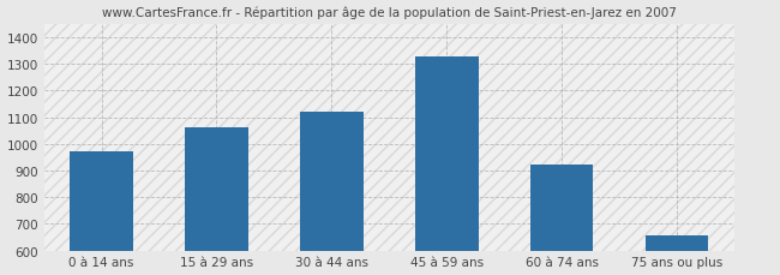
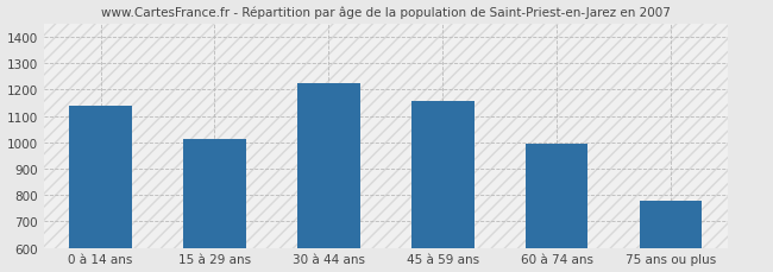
0 à 14 ans: 970 -> 1140
15 à 29 ans: 1063 -> 1015
30 à 44 ans: 1120 -> 1225
45 à 59 ans: 1330 -> 1155
60 à 74 ans: 922 -> 995
75 ans ou plus: 655 -> 780
